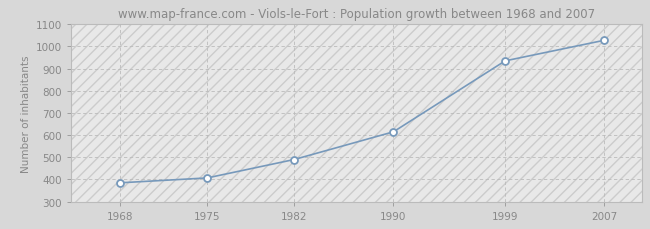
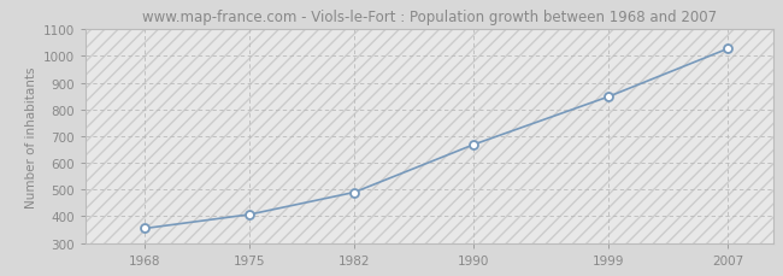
1968: 385 -> 355
1990: 615 -> 669
1999: 935 -> 848
